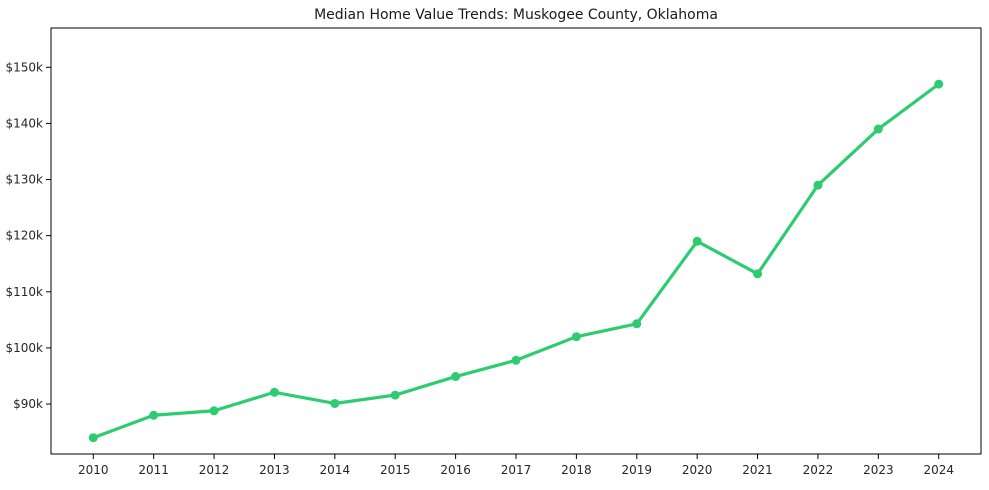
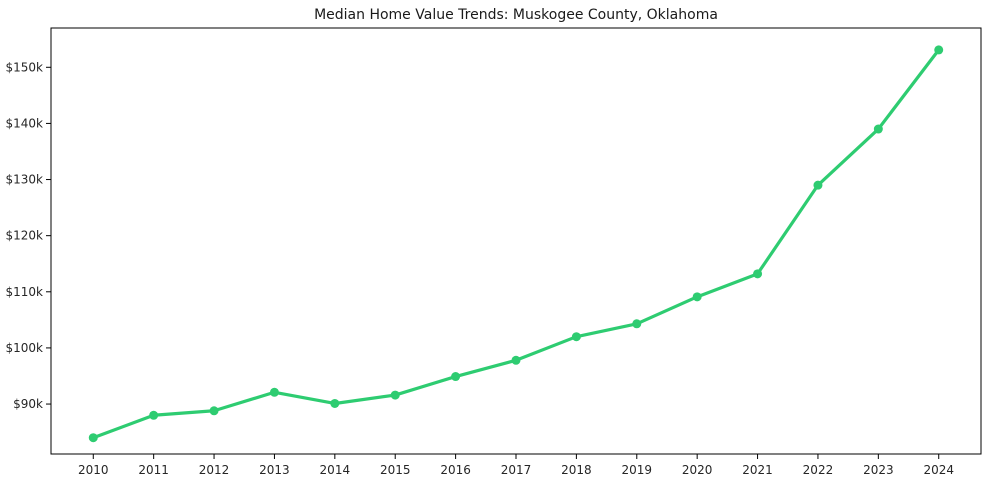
2020: $119k -> $109k
2024: $147k -> $153k
